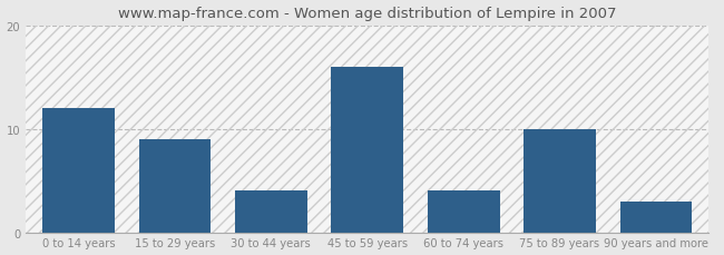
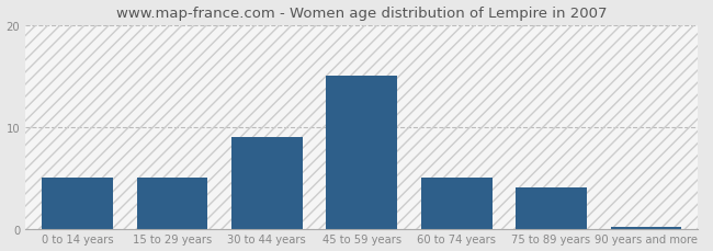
0 to 14 years: 12.0 -> 5.0
15 to 29 years: 9.0 -> 5.0
30 to 44 years: 4.0 -> 9.0
45 to 59 years: 16.0 -> 15.0
60 to 74 years: 4.0 -> 5.0
75 to 89 years: 10.0 -> 4.0
90 years and more: 3.0 -> 0.2
